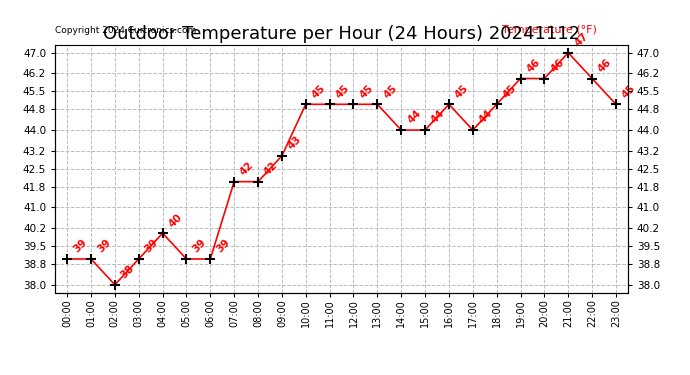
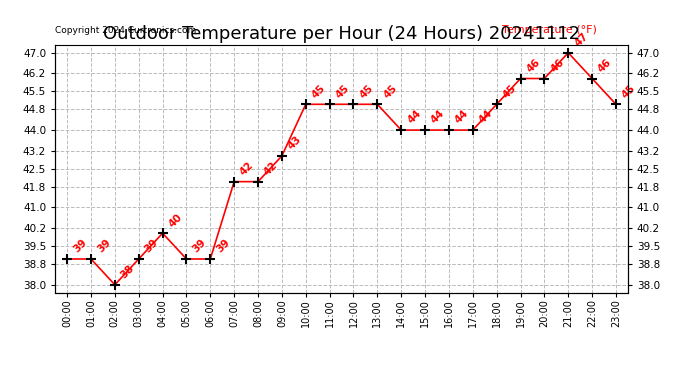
16:00: 45 -> 44
